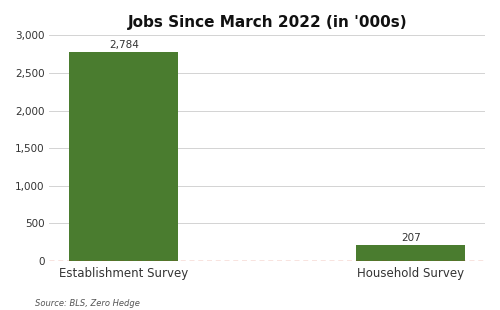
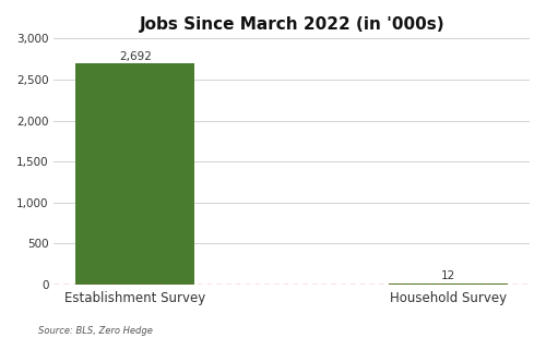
Establishment Survey: 2,784 -> 2,692
Household Survey: 207 -> 12
